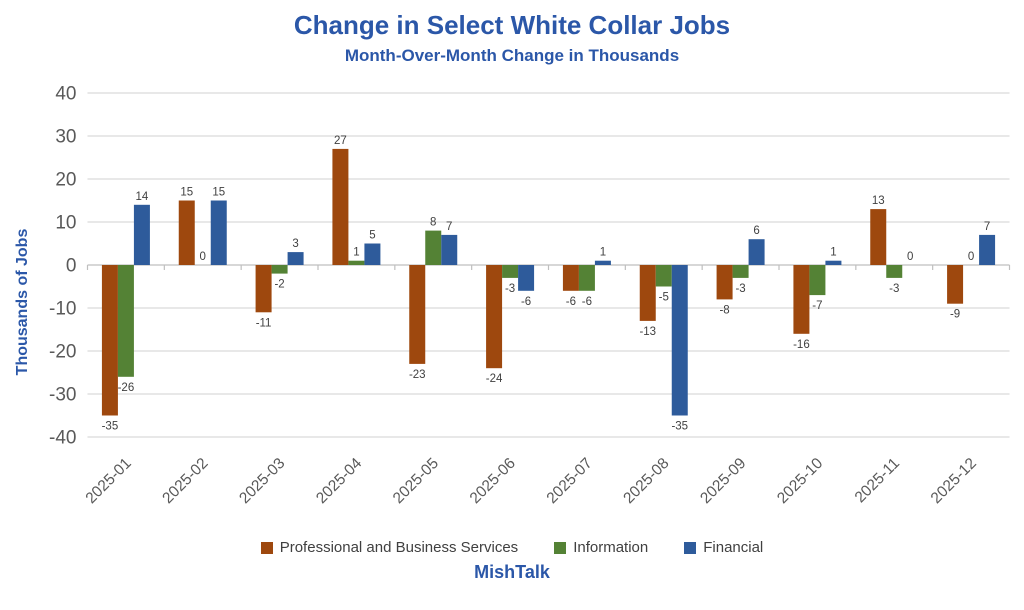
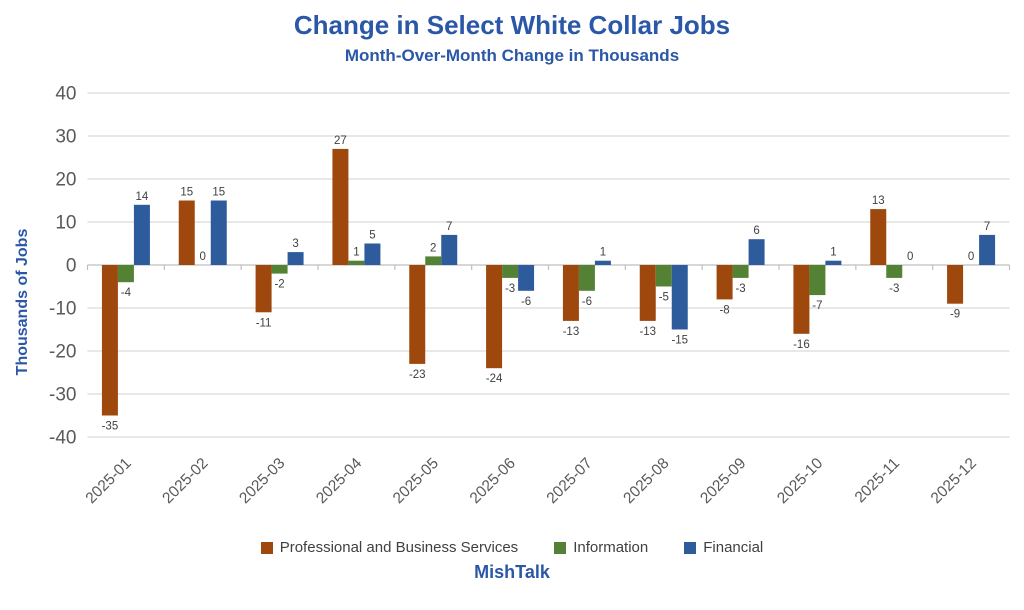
Information/2025-01: -26 -> -4
Information/2025-05: 8 -> 2
Professional and Business Services/2025-07: -6 -> -13
Financial/2025-08: -35 -> -15
